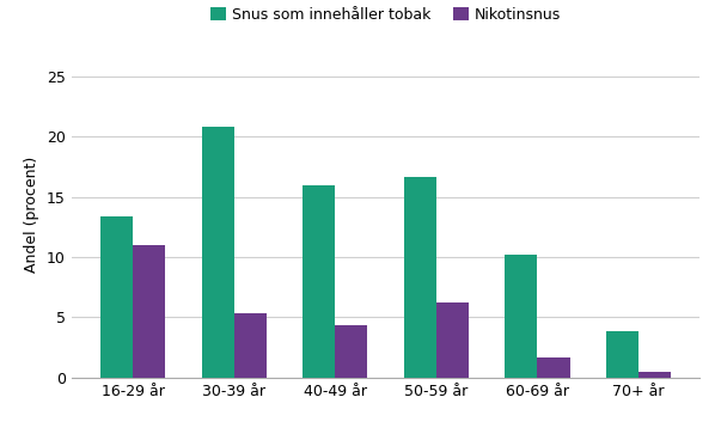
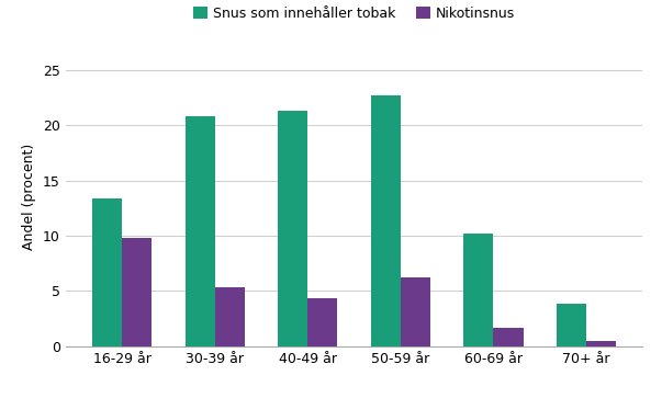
Nikotinsnus/16-29 år: 11.0 -> 9.8
Snus som innehåller tobak/40-49 år: 15.9 -> 21.3
Snus som innehåller tobak/50-59 år: 16.6 -> 22.7
